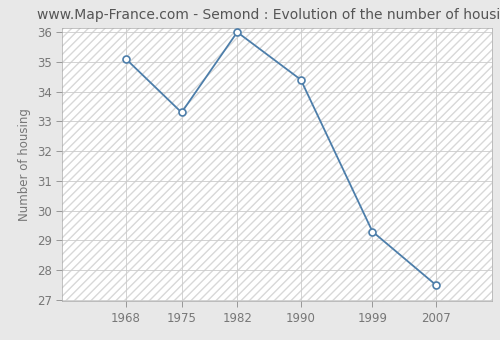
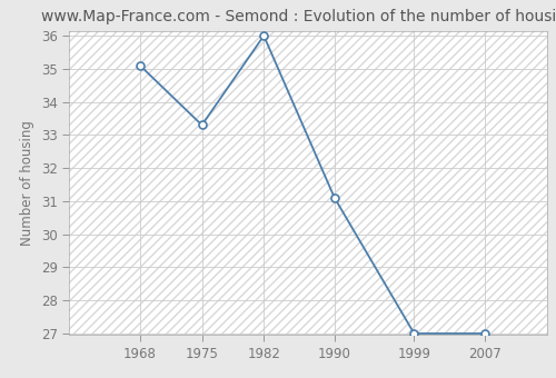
1990: 34.4 -> 31.1
1999: 29.3 -> 27.0
2007: 27.5 -> 27.0
